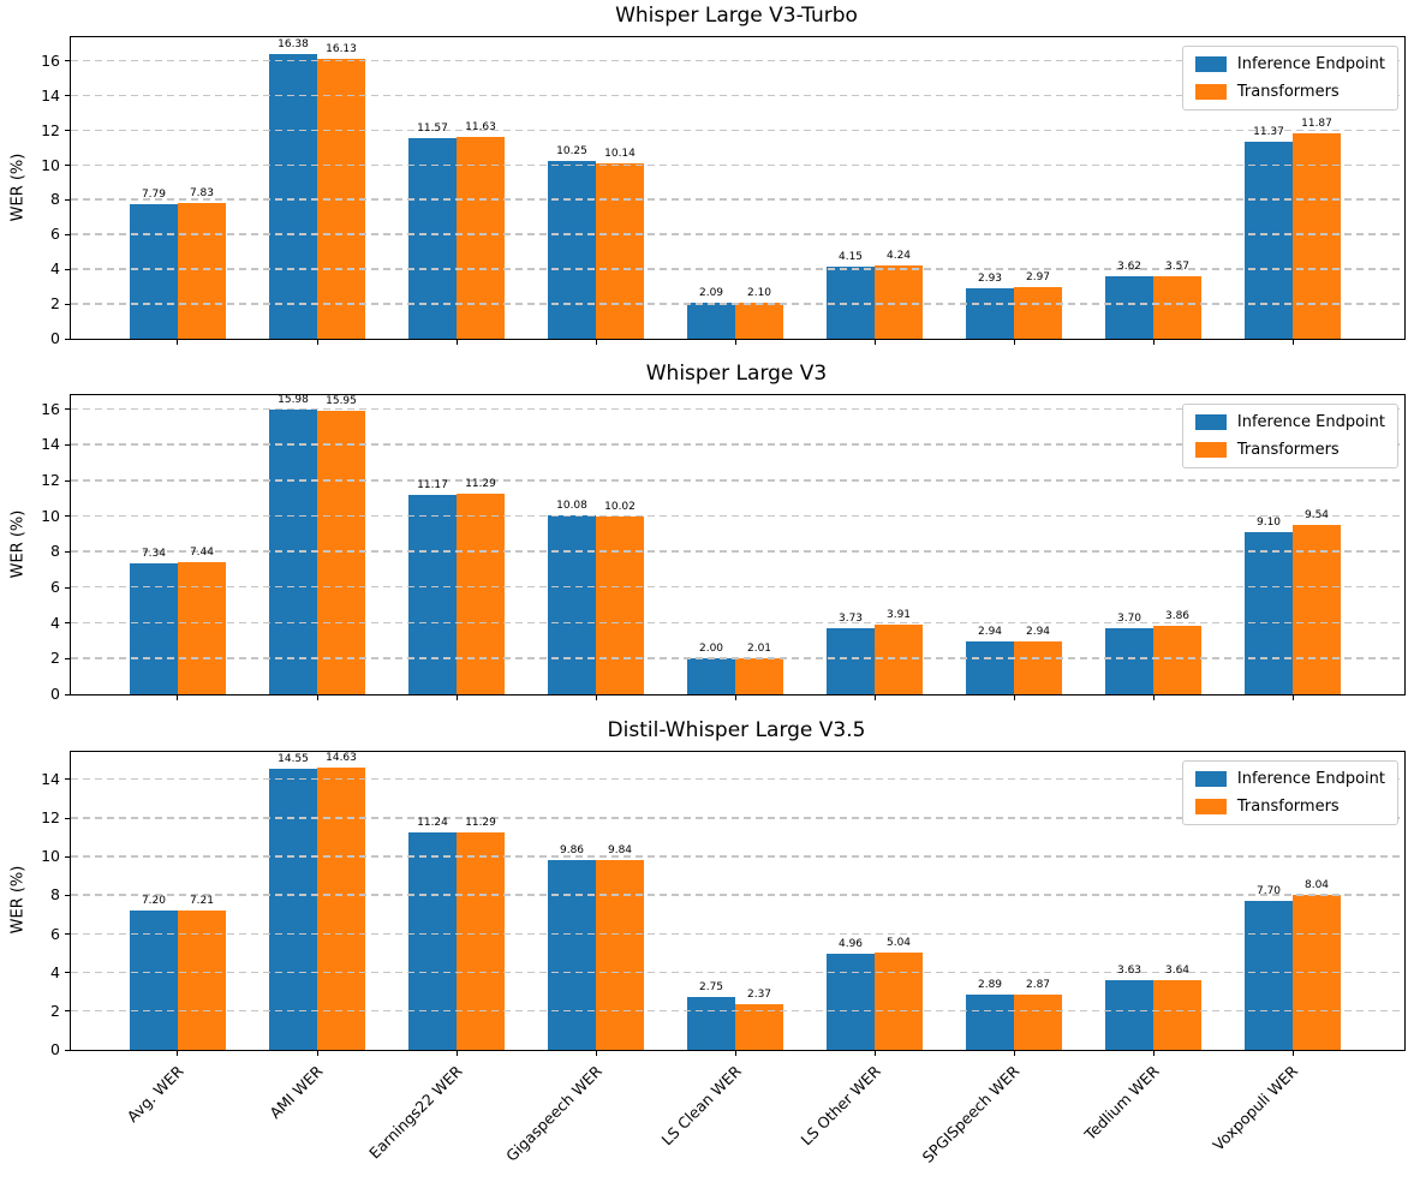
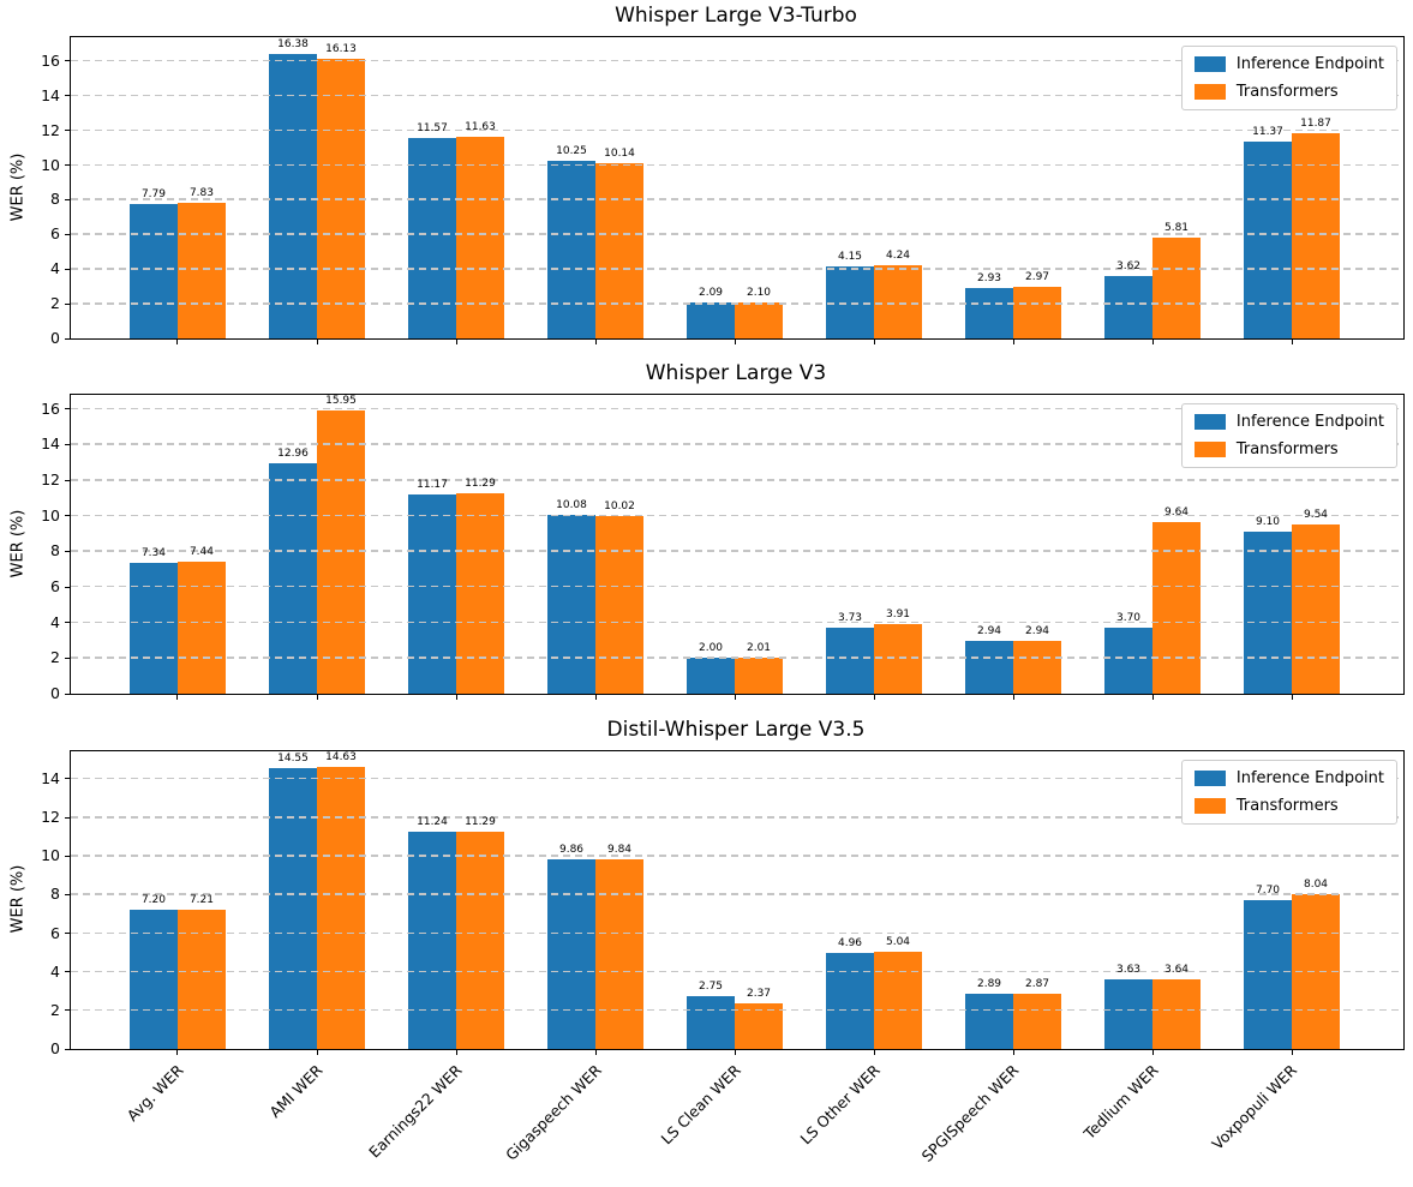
Whisper Large V3-Turbo/Transformers/Tedlium WER: 3.57 -> 5.81
Whisper Large V3/Inference Endpoint/AMI WER: 15.98 -> 12.96
Whisper Large V3/Transformers/Tedlium WER: 3.86 -> 9.64
